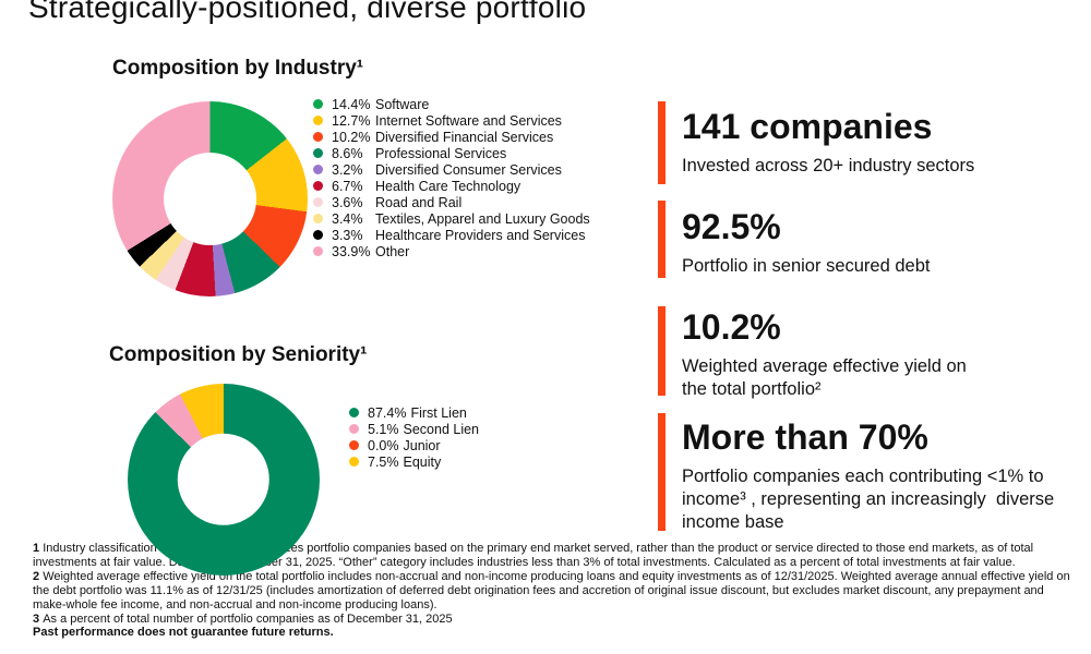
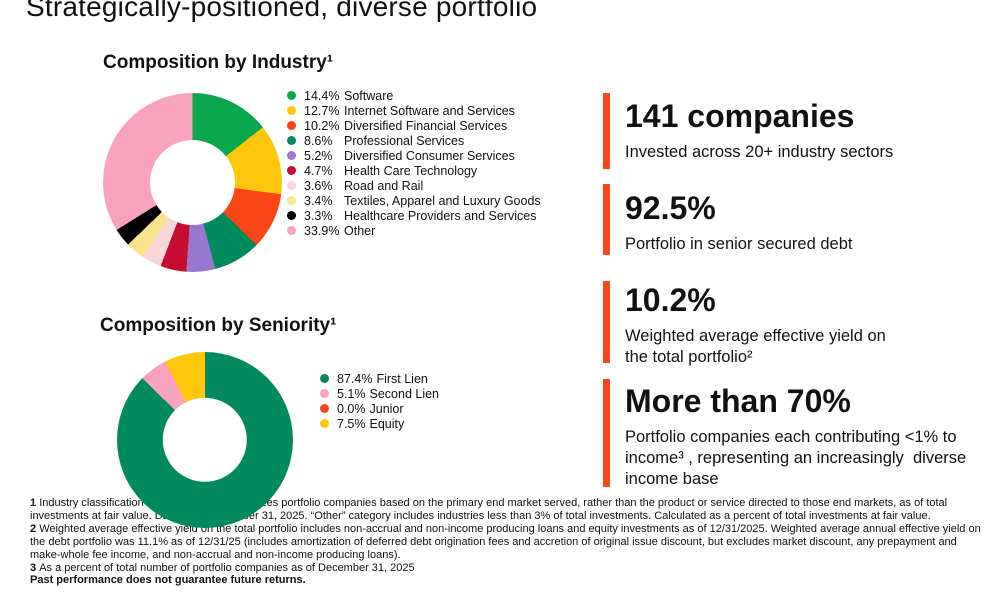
Composition by Industry¹/Diversified Consumer Services: 3.2% -> 5.2%
Composition by Industry¹/Health Care Technology: 6.7% -> 4.7%
